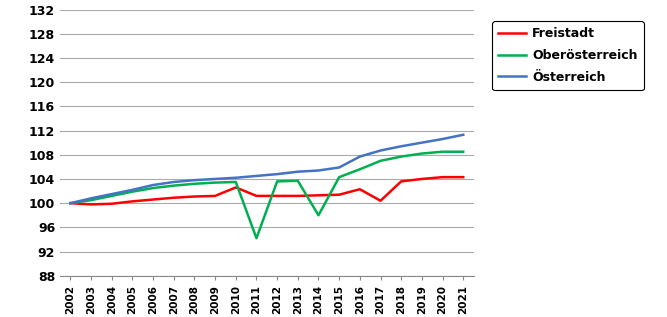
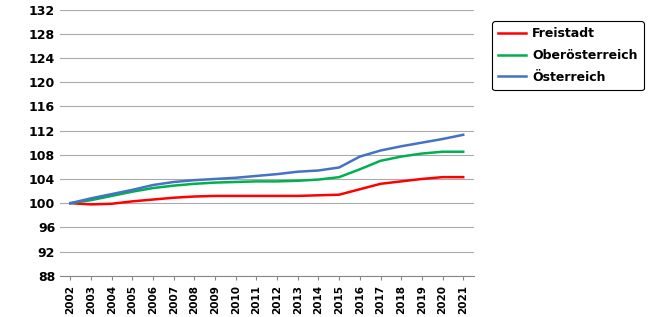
Freistadt/2010: 102.6 -> 101.2
Oberösterreich/2011: 94.2 -> 103.6
Oberösterreich/2014: 98.0 -> 103.9
Freistadt/2017: 100.4 -> 103.2
